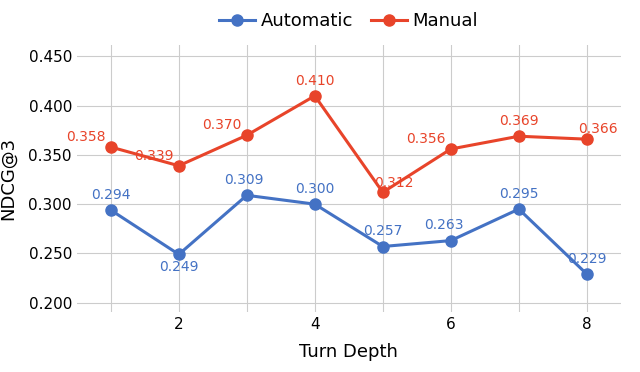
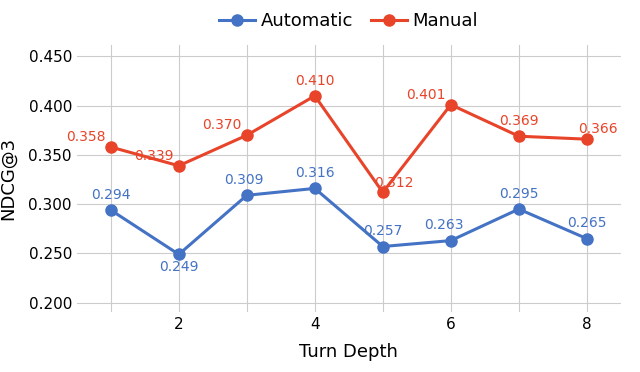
Automatic/4: 0.300 -> 0.316
Manual/6: 0.356 -> 0.401
Automatic/8: 0.229 -> 0.265
